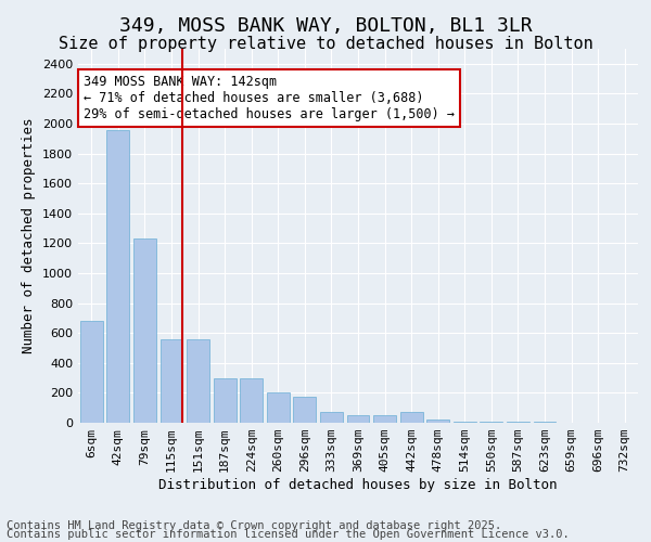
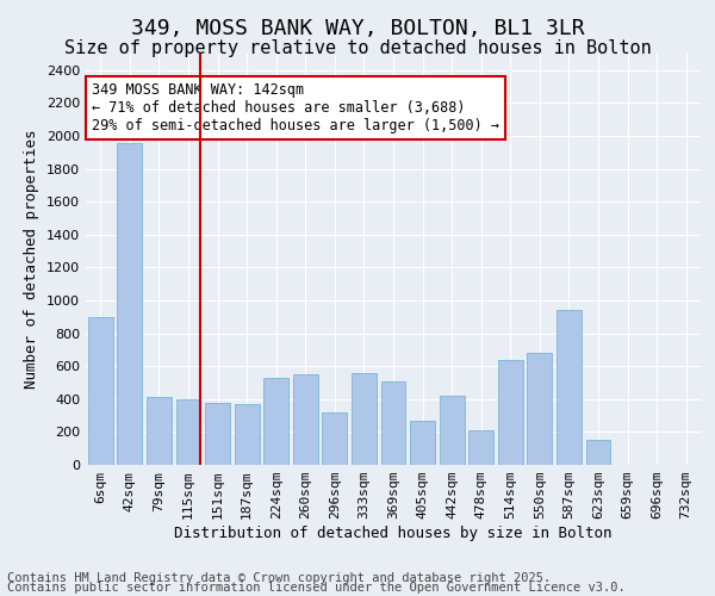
6sqm: 680 -> 900
79sqm: 1230 -> 410
115sqm: 560 -> 400
151sqm: 560 -> 380
187sqm: 300 -> 370
224sqm: 300 -> 530
260sqm: 200 -> 550
296sqm: 180 -> 320
333sqm: 80 -> 560
369sqm: 50 -> 510
405sqm: 50 -> 270
442sqm: 80 -> 420
478sqm: 20 -> 210
514sqm: 0 -> 640
550sqm: 0 -> 680
587sqm: 0 -> 940
623sqm: 0 -> 150
